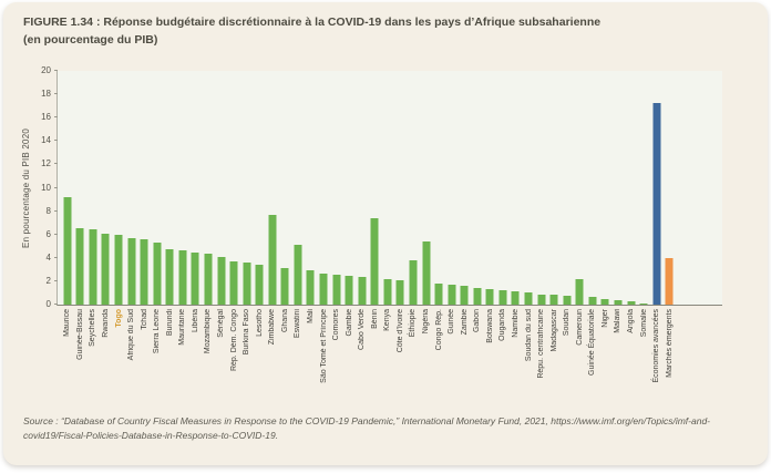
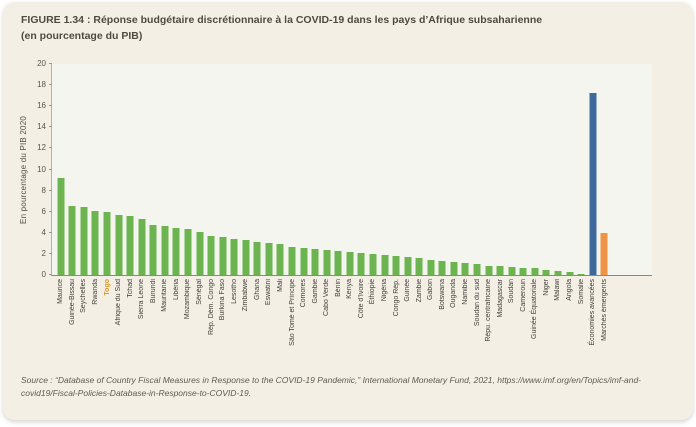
Zimbabwe: 7.7 -> 3.3
Eswatini: 5.1 -> 3.0
Bénin: 7.4 -> 2.3
Éthiopie: 3.8 -> 2.0
Nigéria: 5.4 -> 1.9
Cameroun: 2.2 -> 0.7
